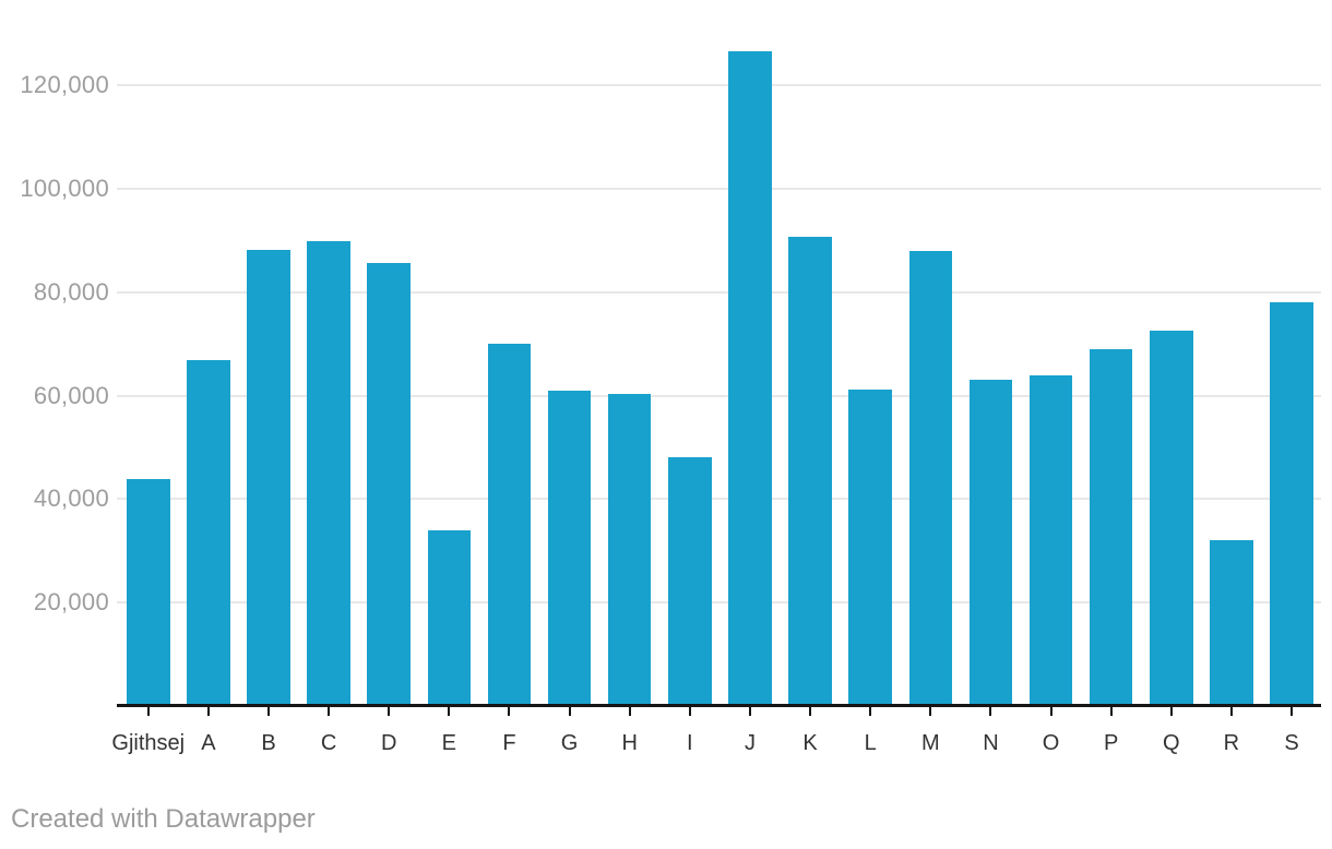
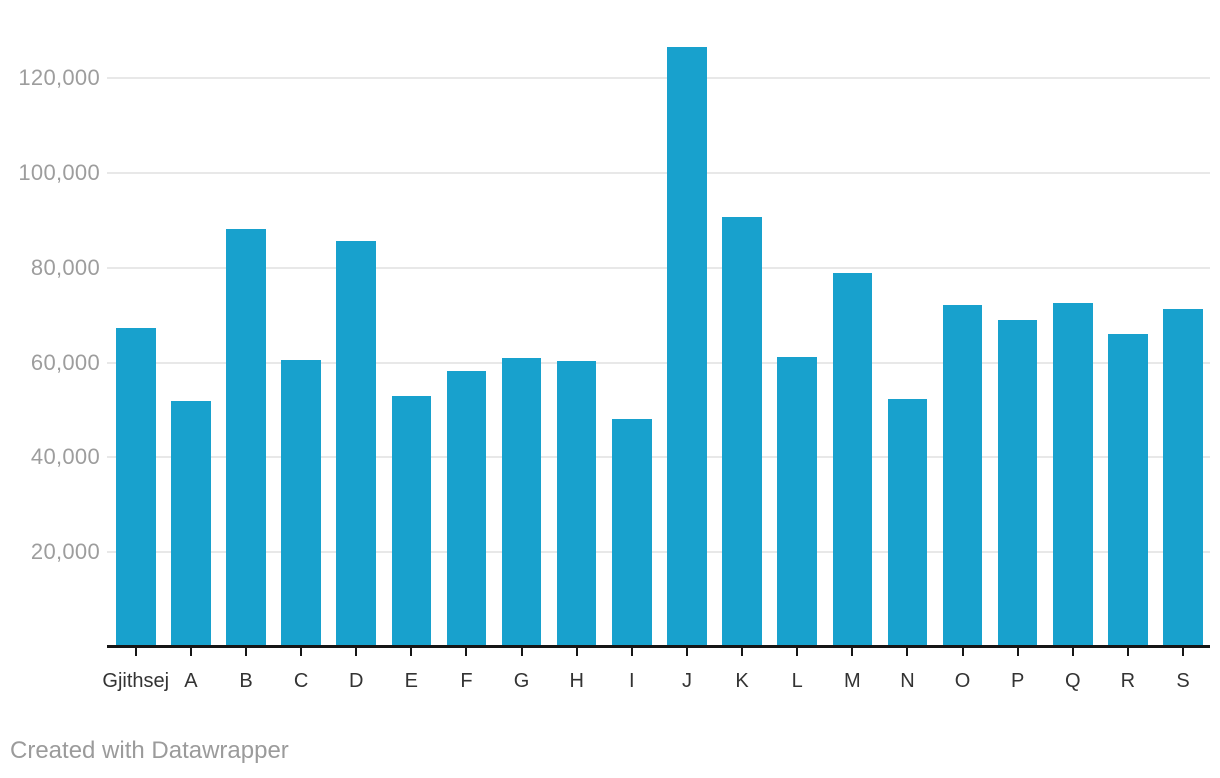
Gjithsej: 44000 -> 67000
A: 67000 -> 52000
C: 90000 -> 61000
E: 34000 -> 53000
F: 70000 -> 58000
M: 88000 -> 79000
N: 63000 -> 52000
O: 64000 -> 72000
R: 32000 -> 66000
S: 78000 -> 71000
